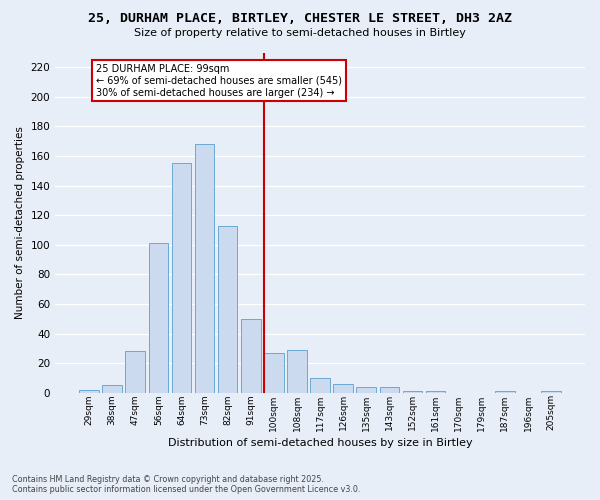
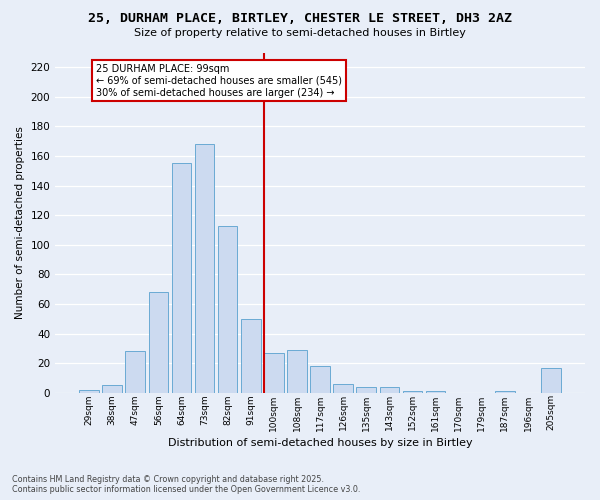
56sqm: 101 -> 68
117sqm: 10 -> 18
205sqm: 1 -> 17
